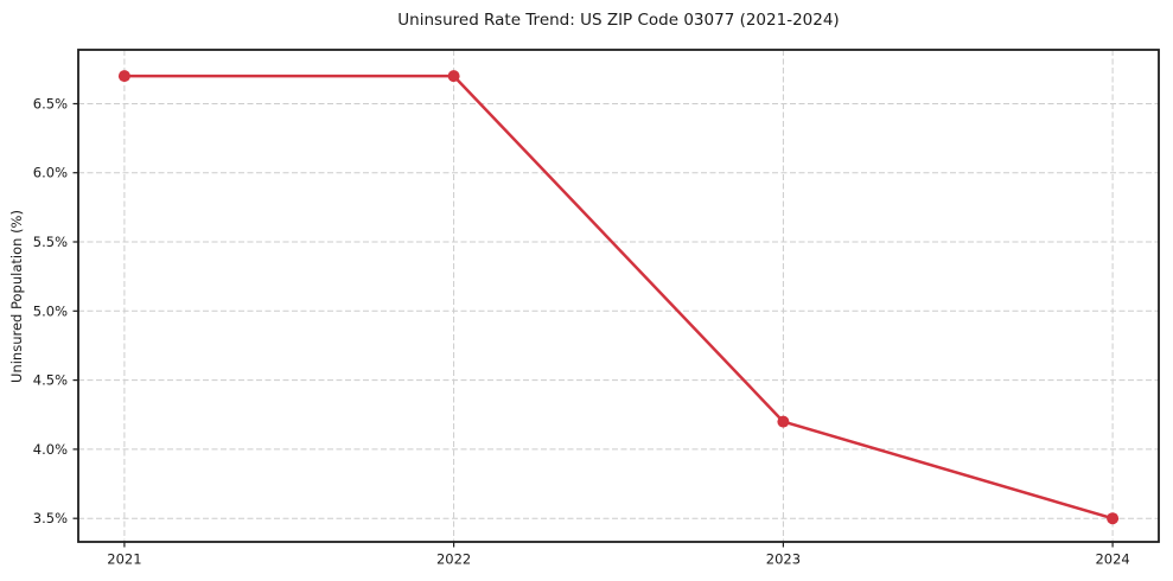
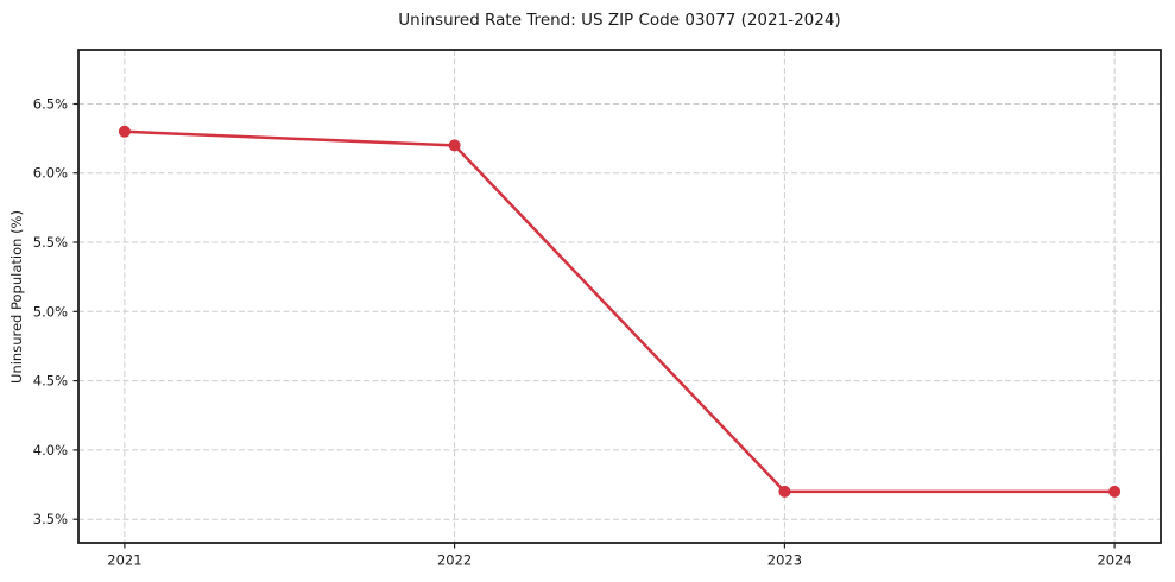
2021: 6.7% -> 6.3%
2022: 6.7% -> 6.2%
2023: 4.2% -> 3.7%
2024: 3.5% -> 3.7%
